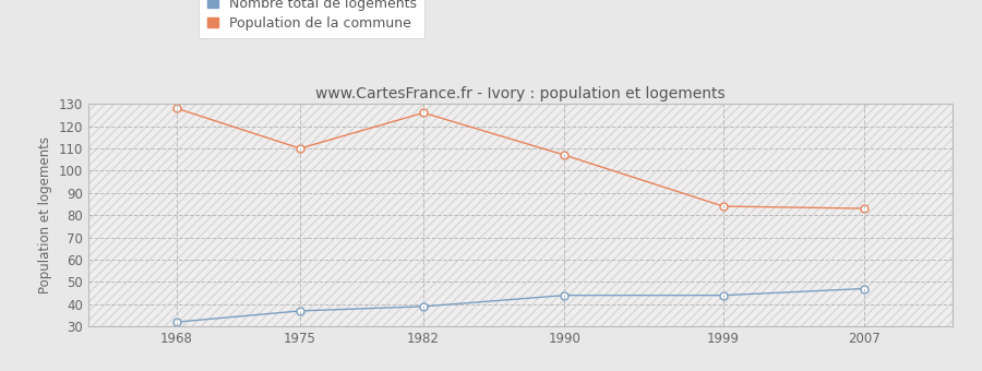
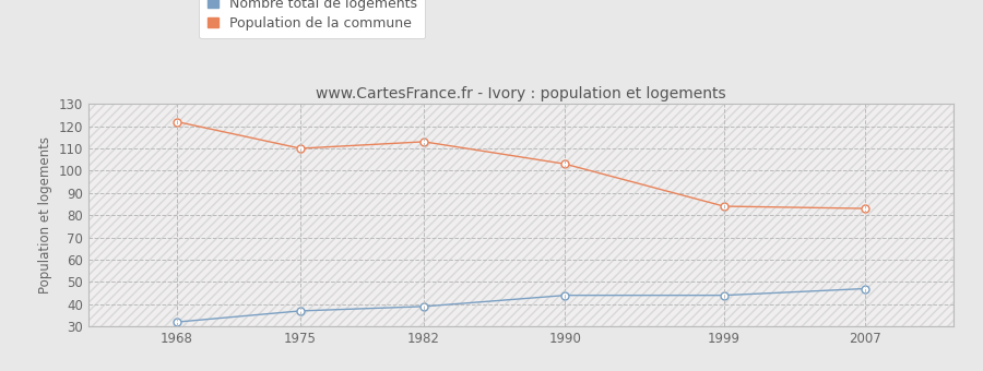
Population de la commune/1968: 128 -> 122
Population de la commune/1982: 126 -> 113
Population de la commune/1990: 107 -> 103
